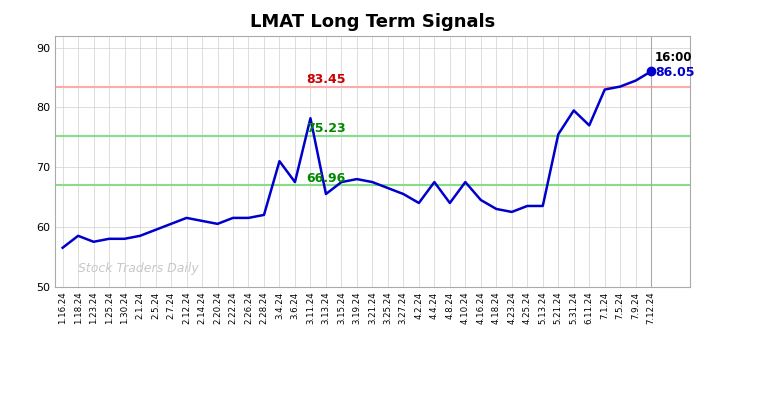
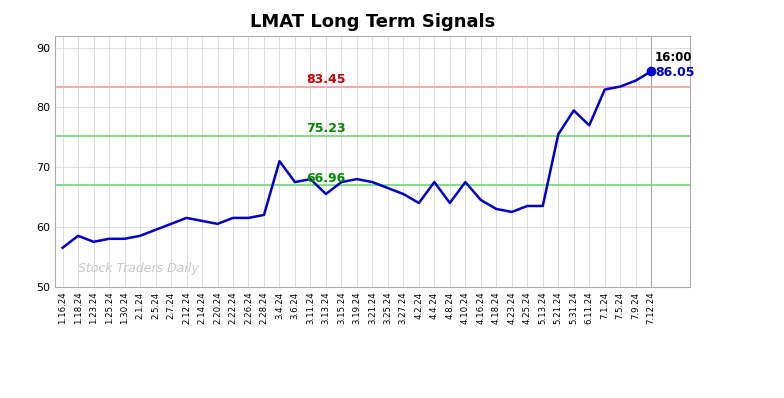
3.11.24: 78.2 -> 68.0
